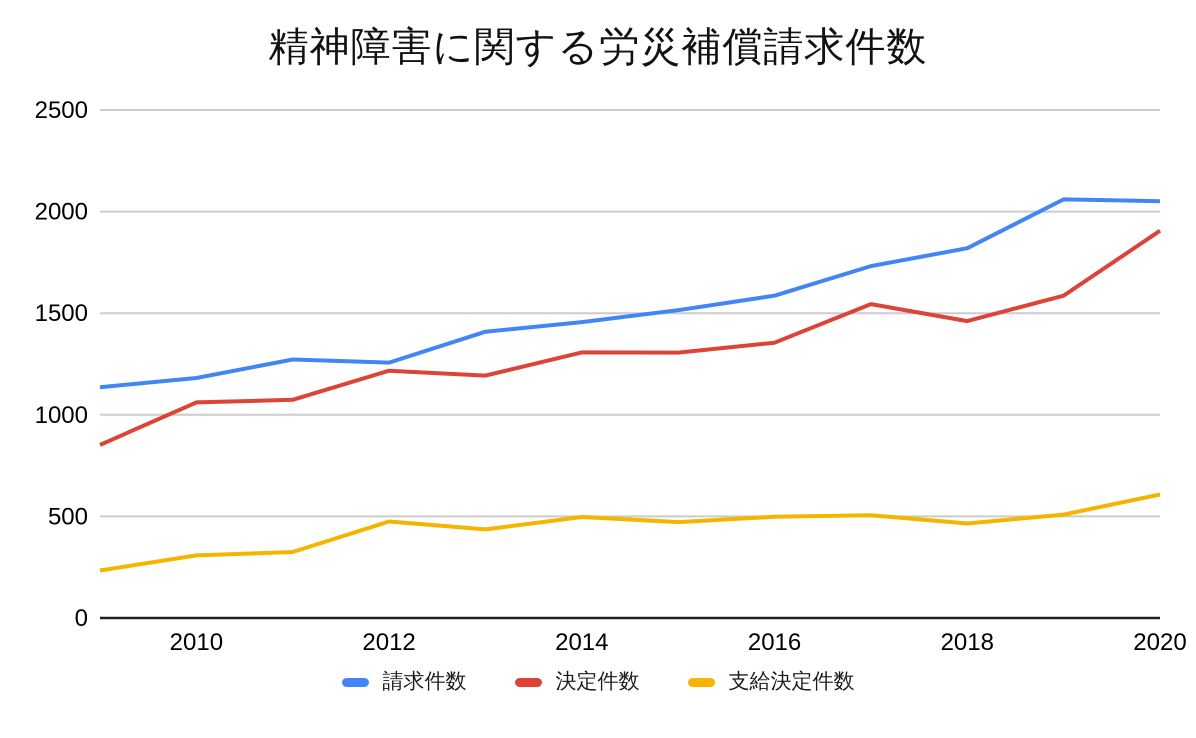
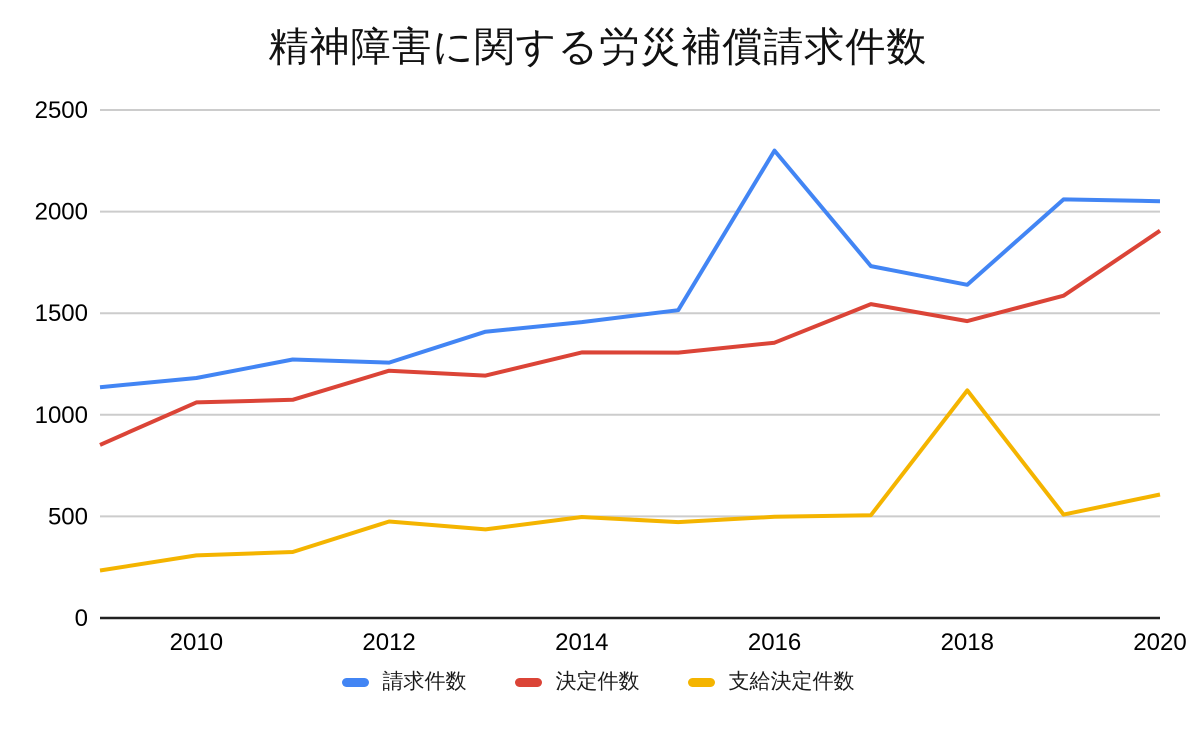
請求件数/2016: 1590 -> 2300
請求件数/2018: 1820 -> 1640
支給決定件数/2018: 460 -> 1120
